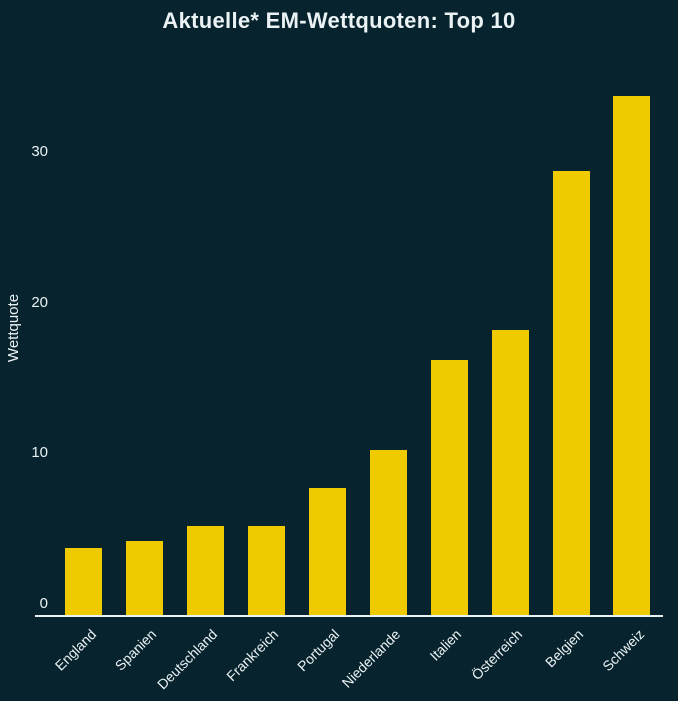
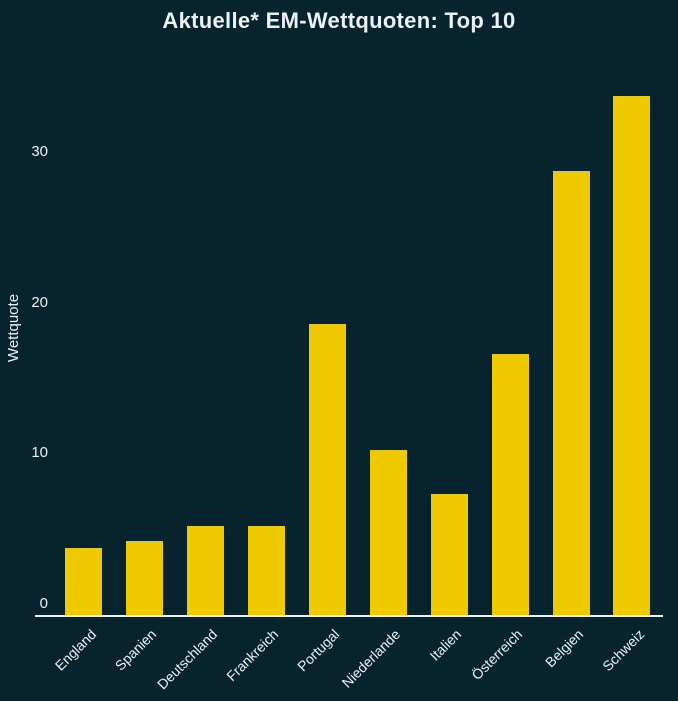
Portugal: 8.5 -> 19.4
Italien: 17.0 -> 8.1
Österreich: 19.0 -> 17.4
